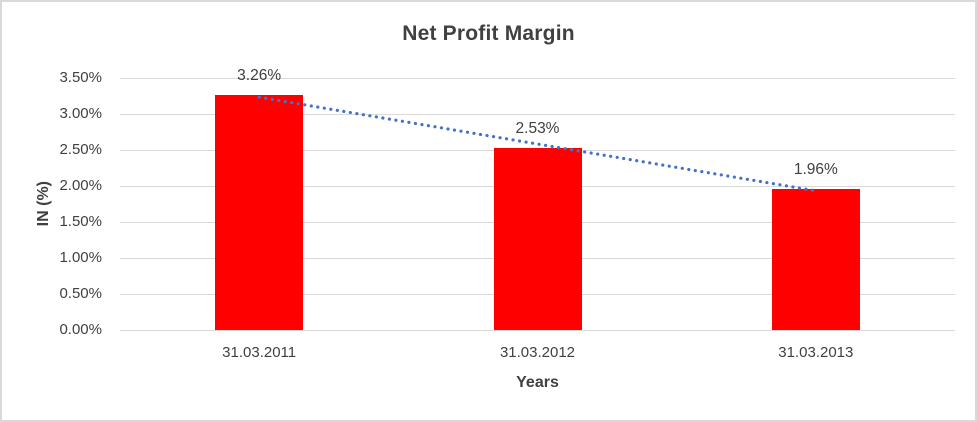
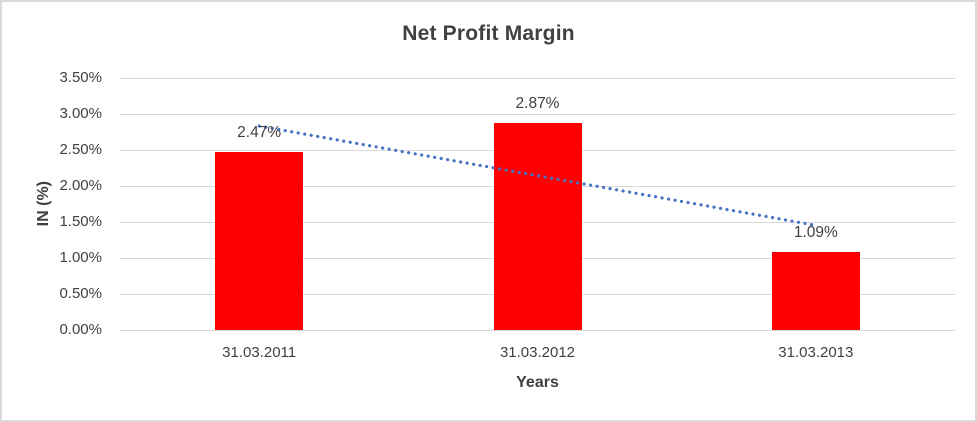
31.03.2011: 3.26% -> 2.47%
31.03.2012: 2.53% -> 2.87%
31.03.2013: 1.96% -> 1.09%
